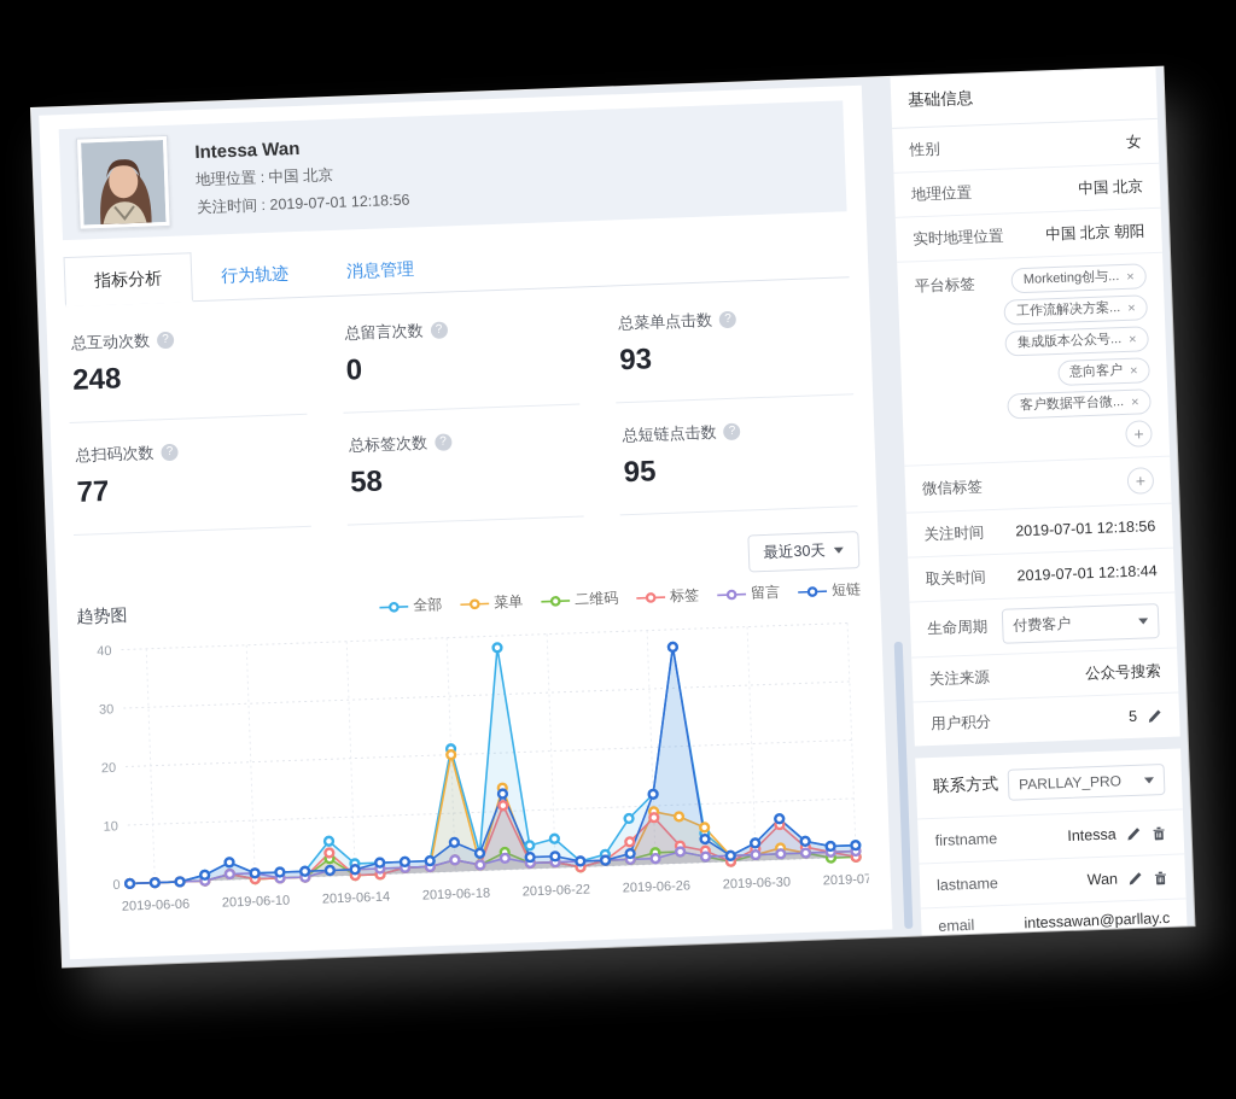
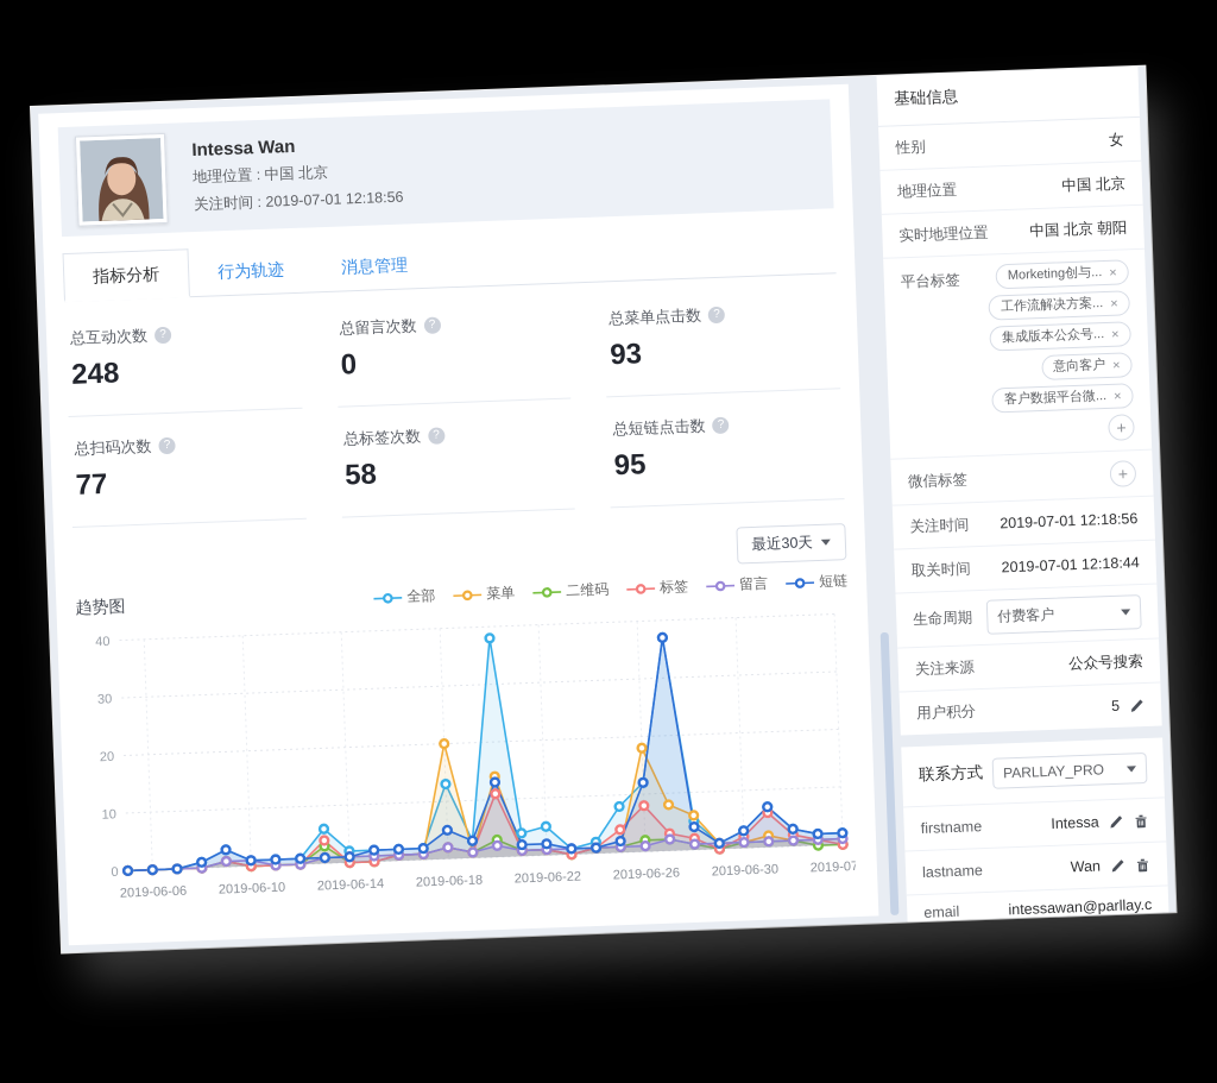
全部/2019-06-18: 21 -> 13
菜单/2019-06-26: 9 -> 18
